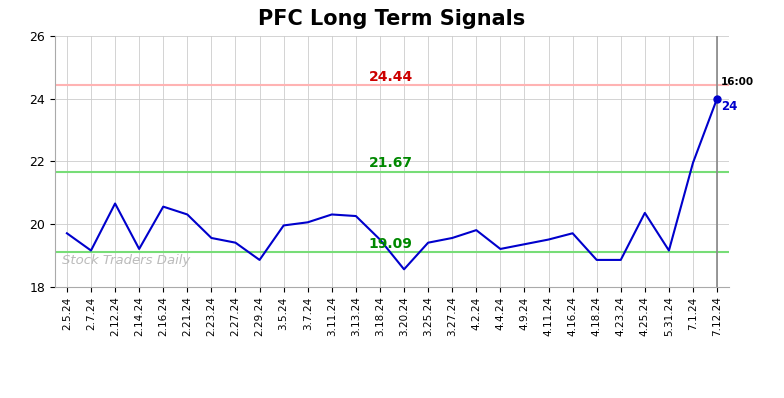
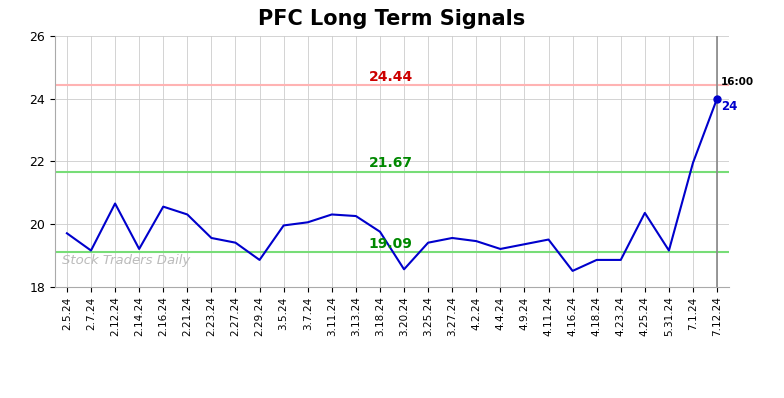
3.18.24: 19.50 -> 19.75
4.2.24: 19.80 -> 19.45
4.16.24: 19.70 -> 18.50
